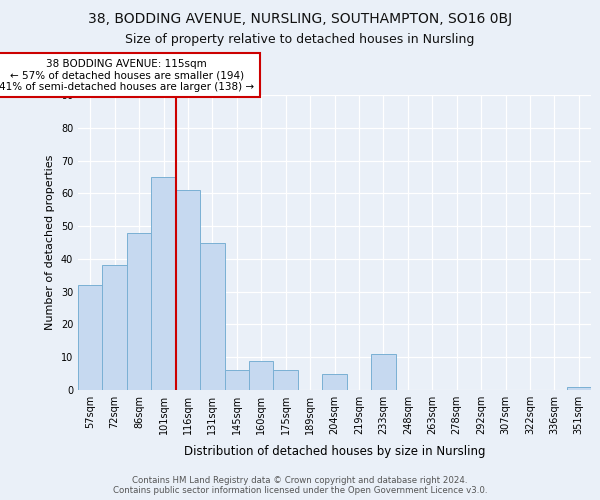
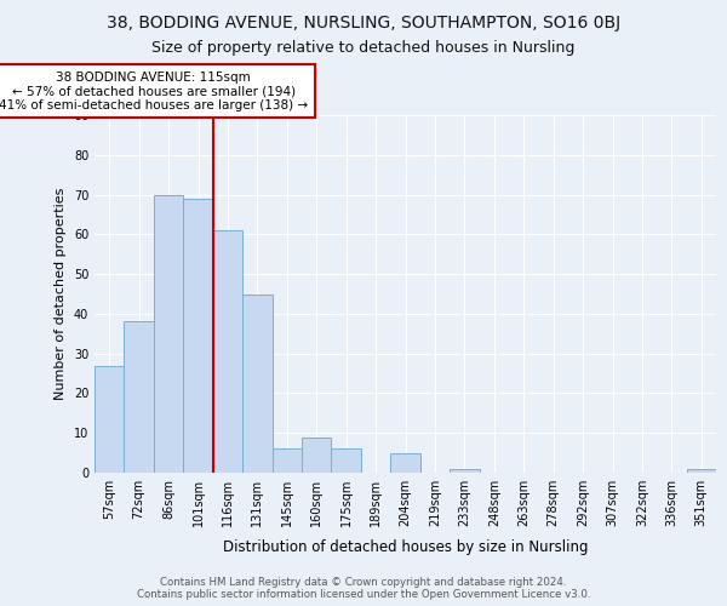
57sqm: 32 -> 27
86sqm: 48 -> 70
101sqm: 65 -> 69
233sqm: 11 -> 1
